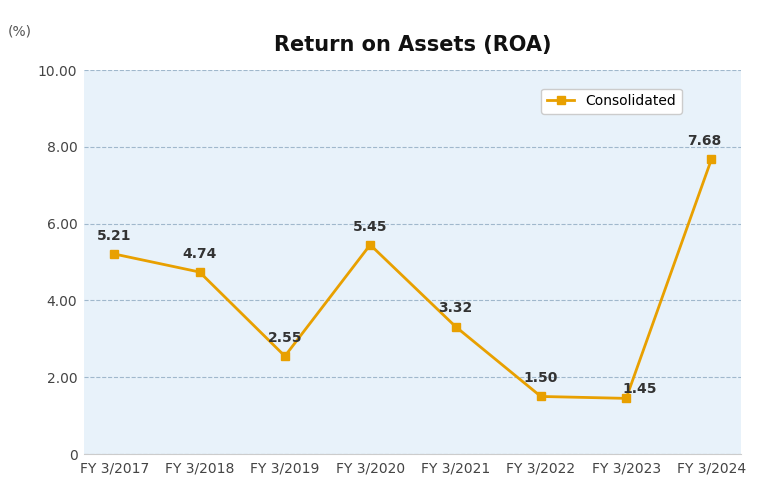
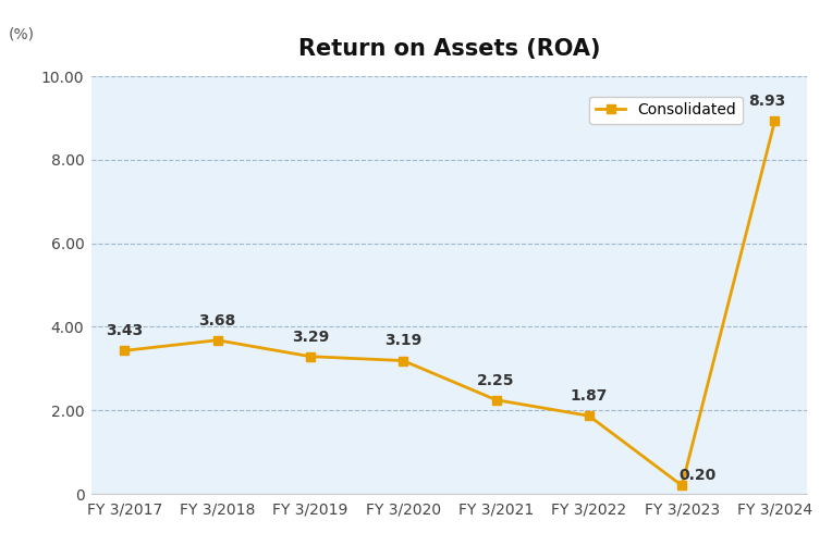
FY 3/2017: 5.21 -> 3.43
FY 3/2018: 4.74 -> 3.68
FY 3/2019: 2.55 -> 3.29
FY 3/2020: 5.45 -> 3.19
FY 3/2021: 3.32 -> 2.25
FY 3/2022: 1.50 -> 1.87
FY 3/2023: 1.45 -> 0.20
FY 3/2024: 7.68 -> 8.93
